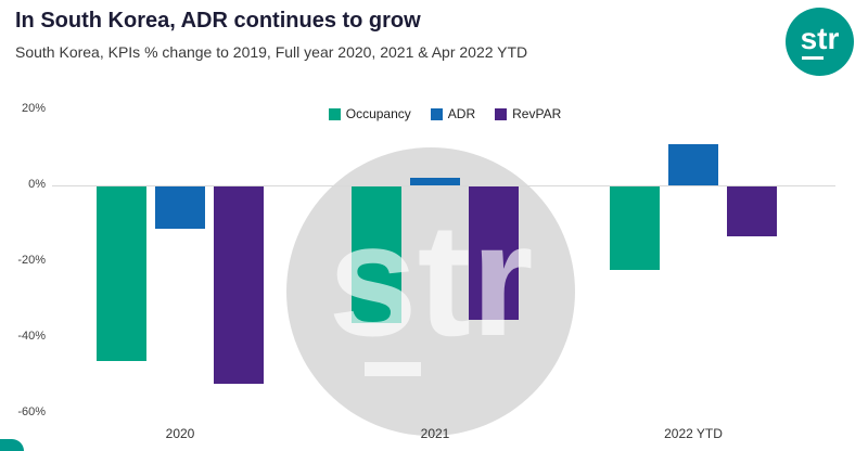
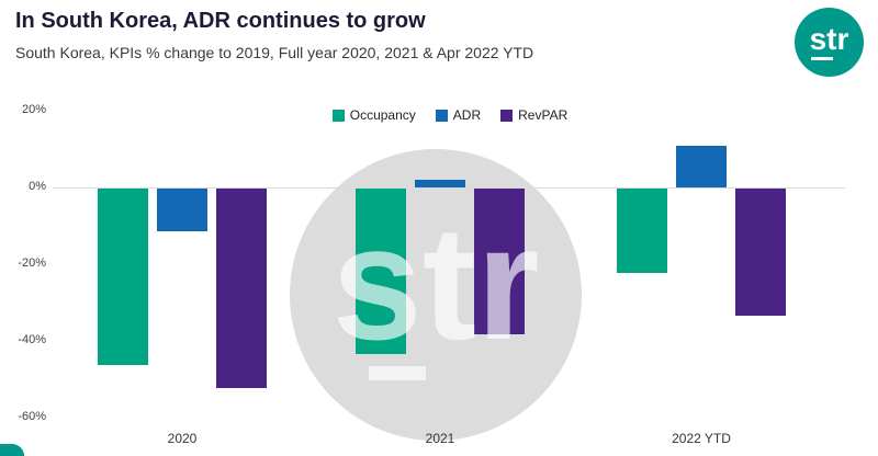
Occupancy/2021: -36% -> -43%
RevPAR/2021: -35% -> -38%
RevPAR/2022 YTD: -13% -> -33%
